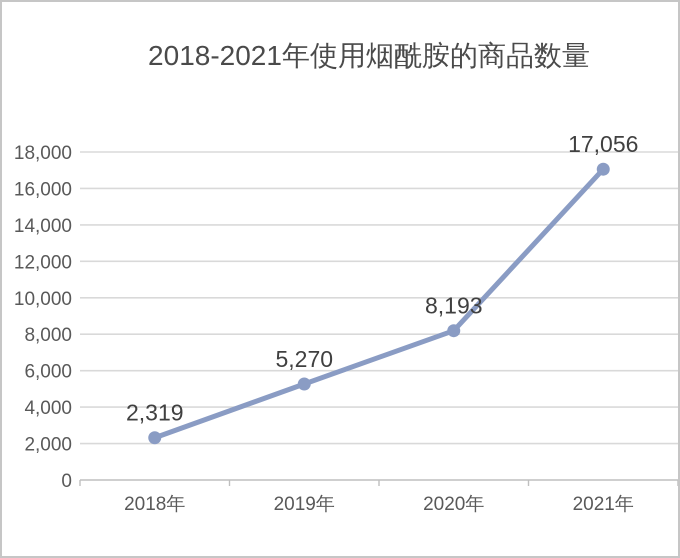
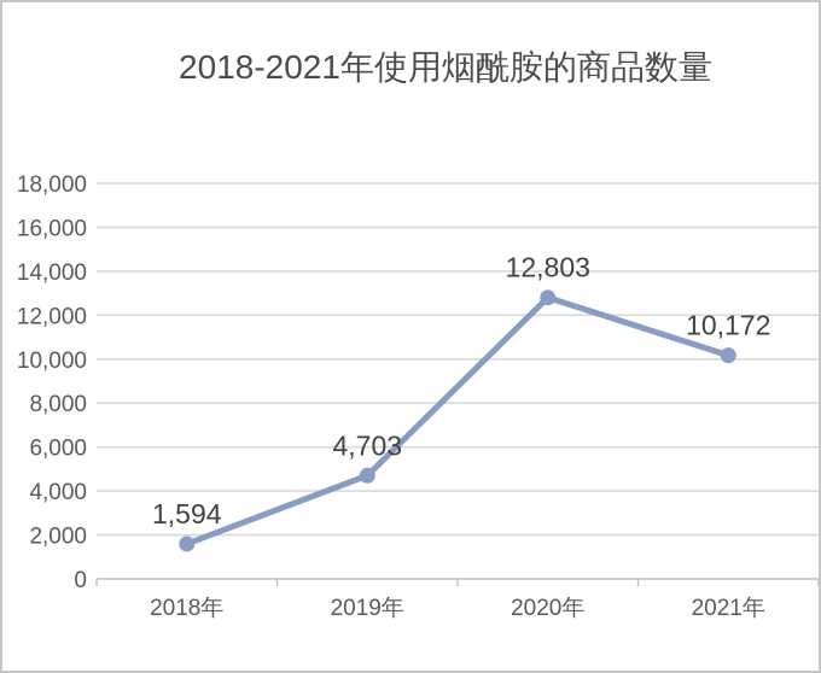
2018年: 2,319 -> 1,594
2019年: 5,270 -> 4,703
2020年: 8,193 -> 12,803
2021年: 17,056 -> 10,172
